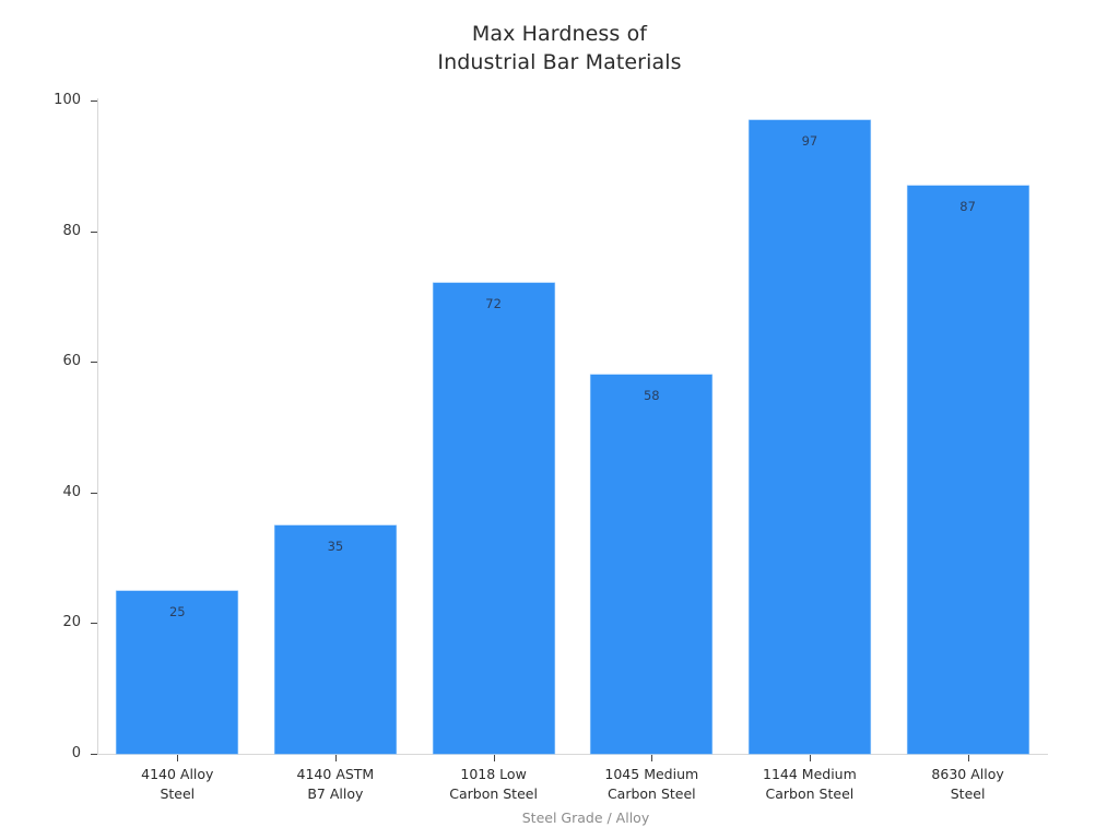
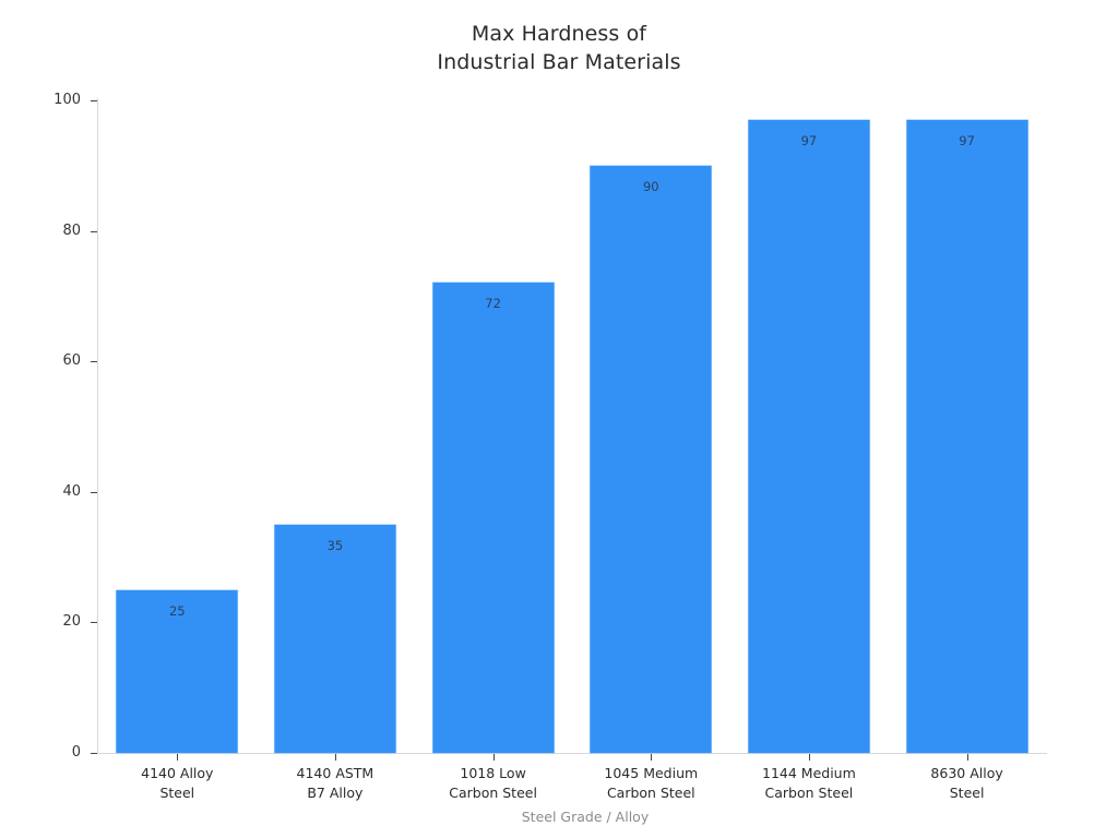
1045 Medium Carbon Steel: 58 -> 90
8630 Alloy Steel: 87 -> 97
